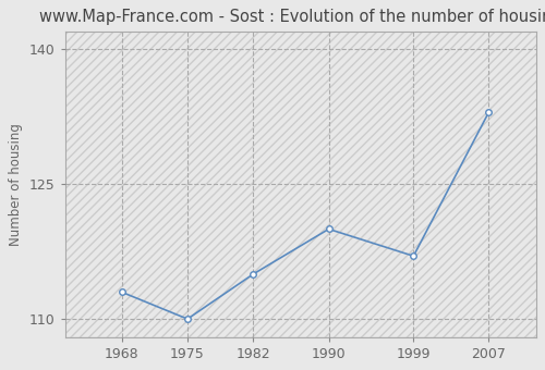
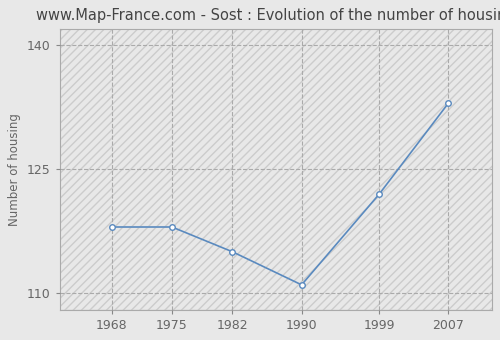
1968: 113 -> 118
1975: 110 -> 118
1990: 120 -> 111
1999: 117 -> 122
